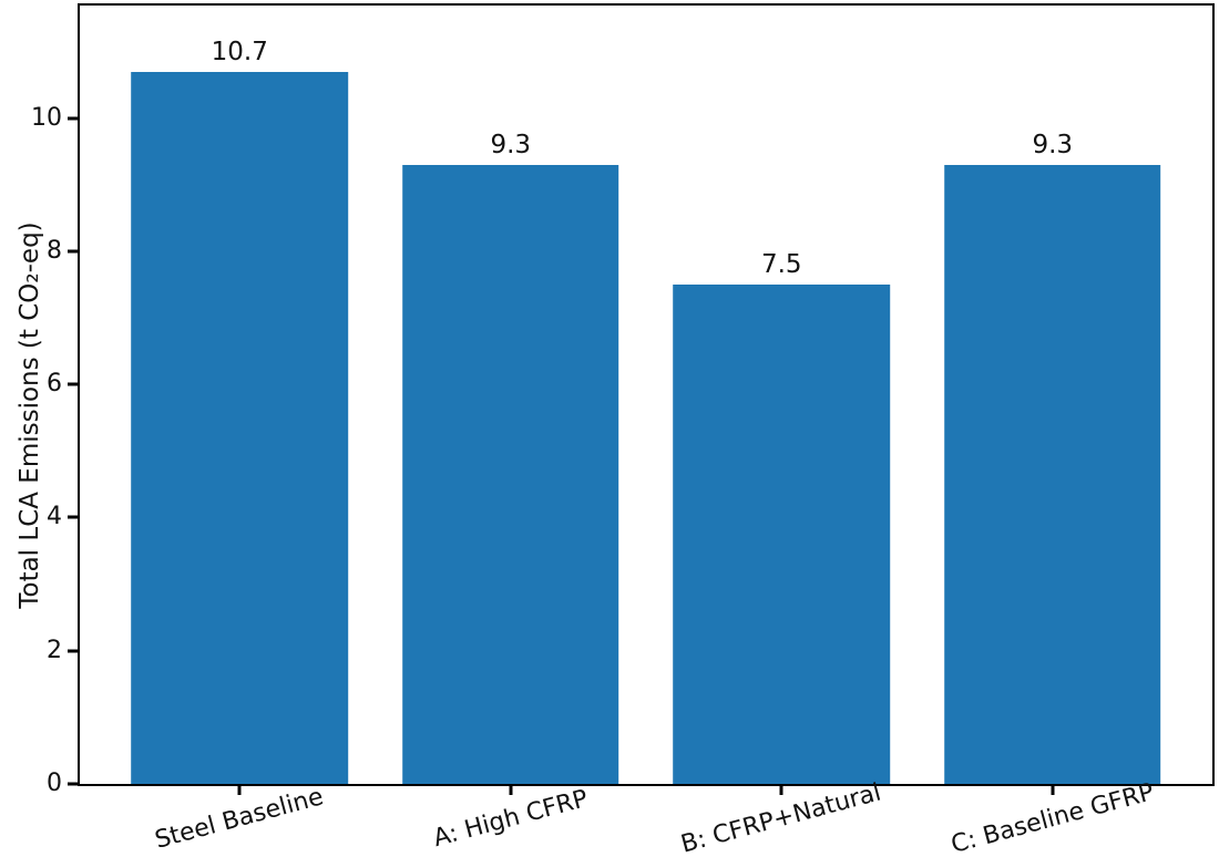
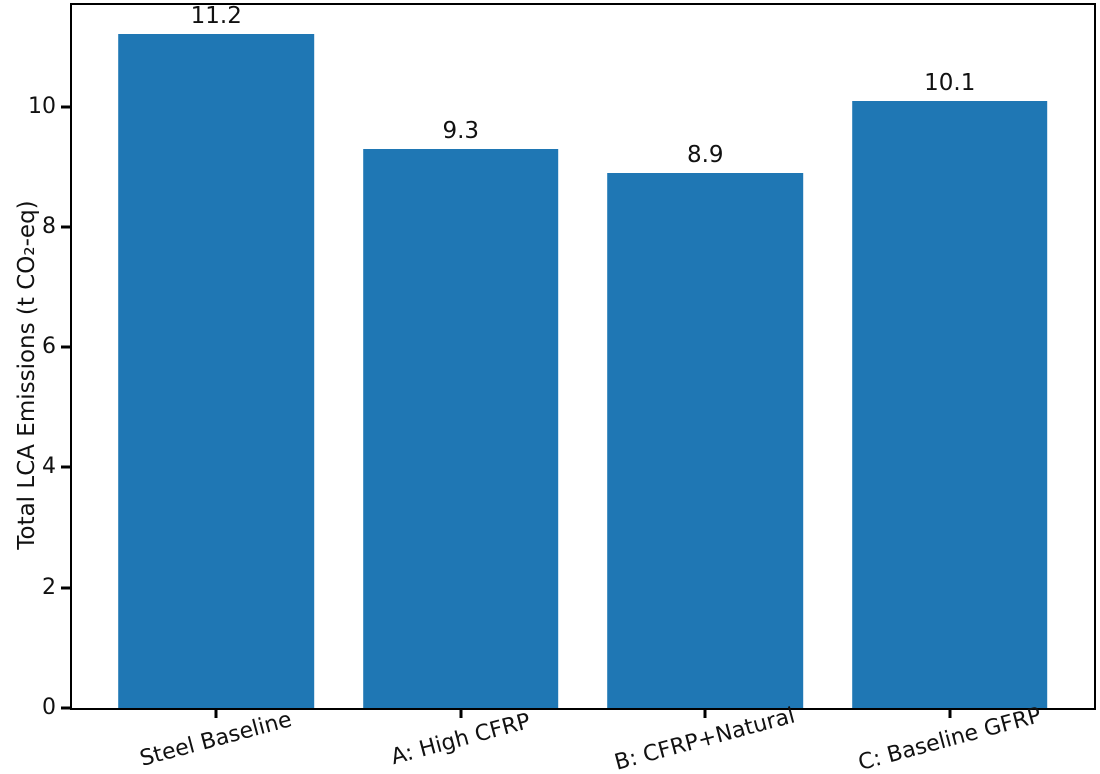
Steel Baseline: 10.7 -> 11.2
B: CFRP+Natural: 7.5 -> 8.9
C: Baseline GFRP: 9.3 -> 10.1
